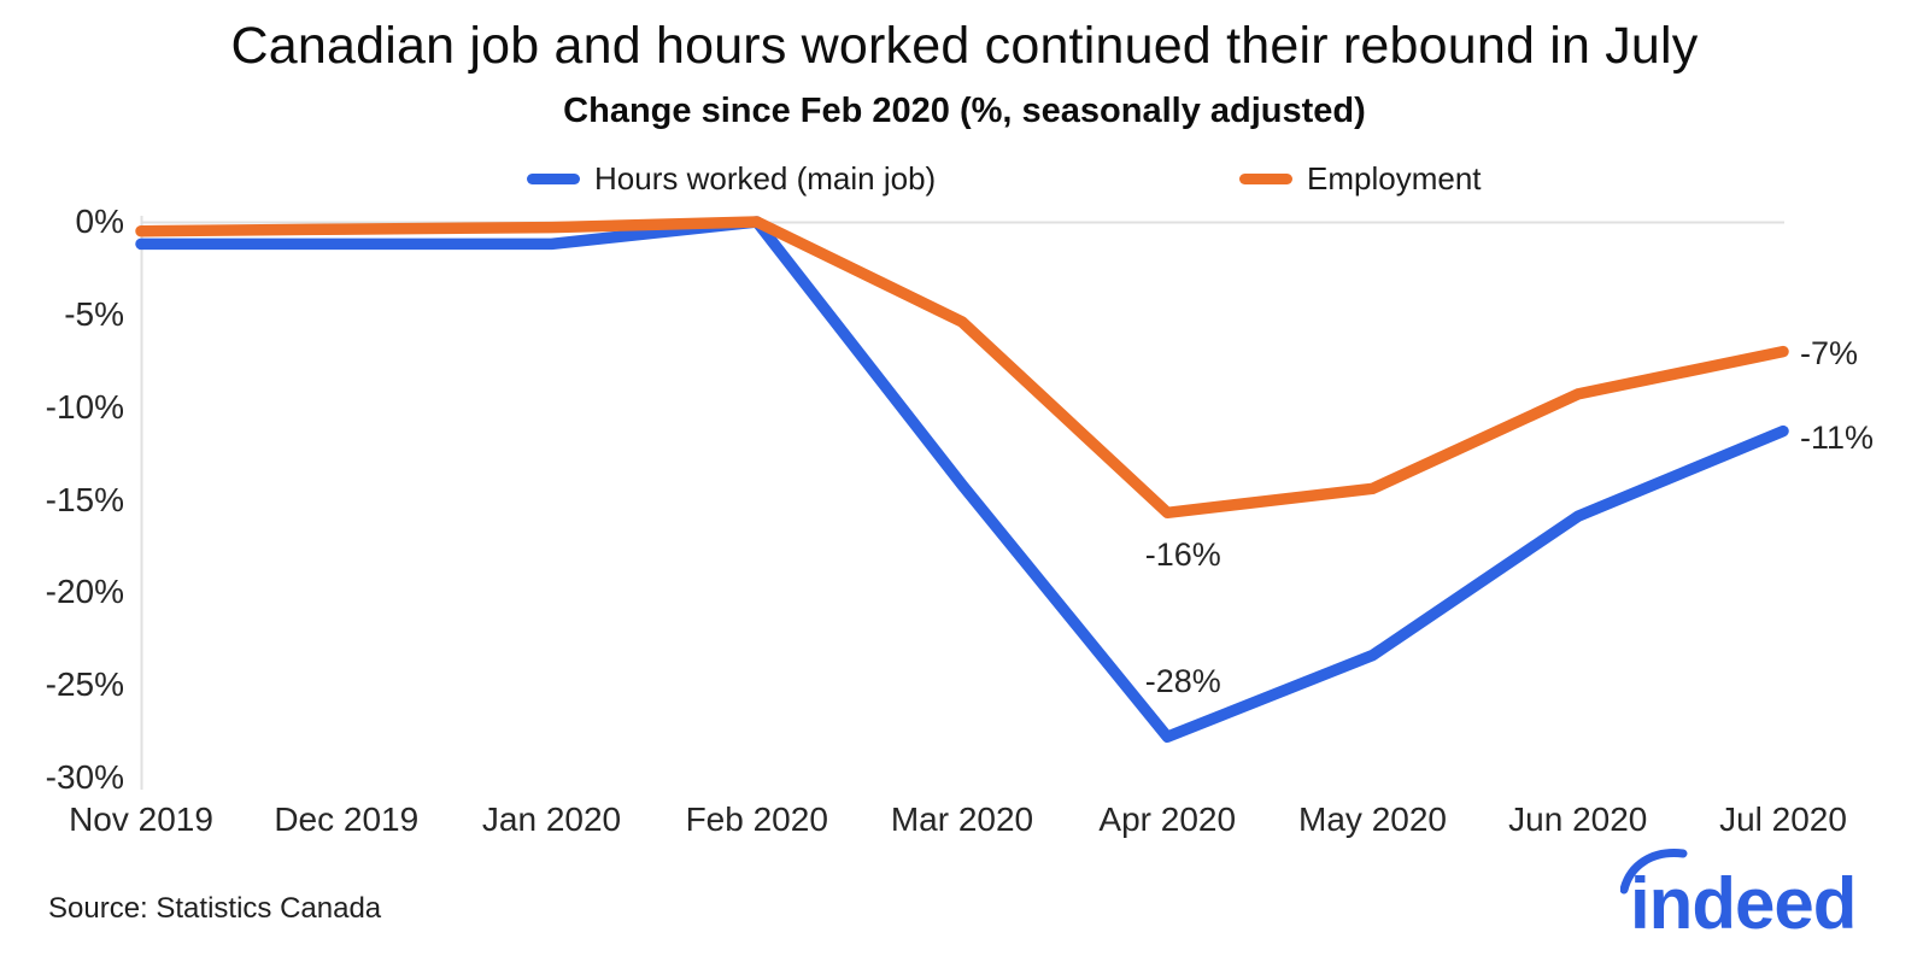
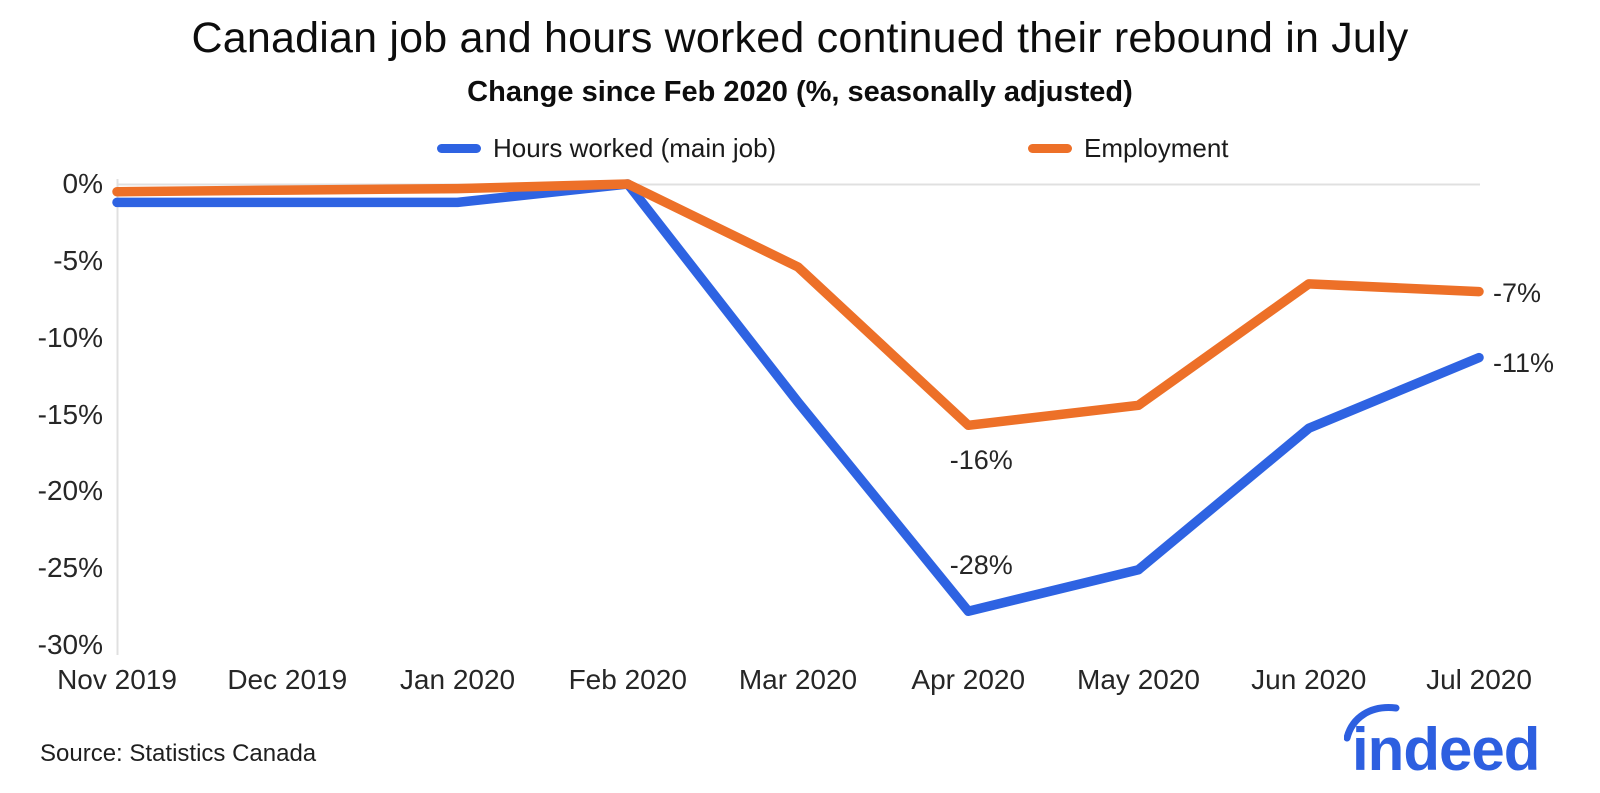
Hours worked (main job)/May 2020: -23.4% -> -25.1%
Employment/Jun 2020: -9.3% -> -6.5%
